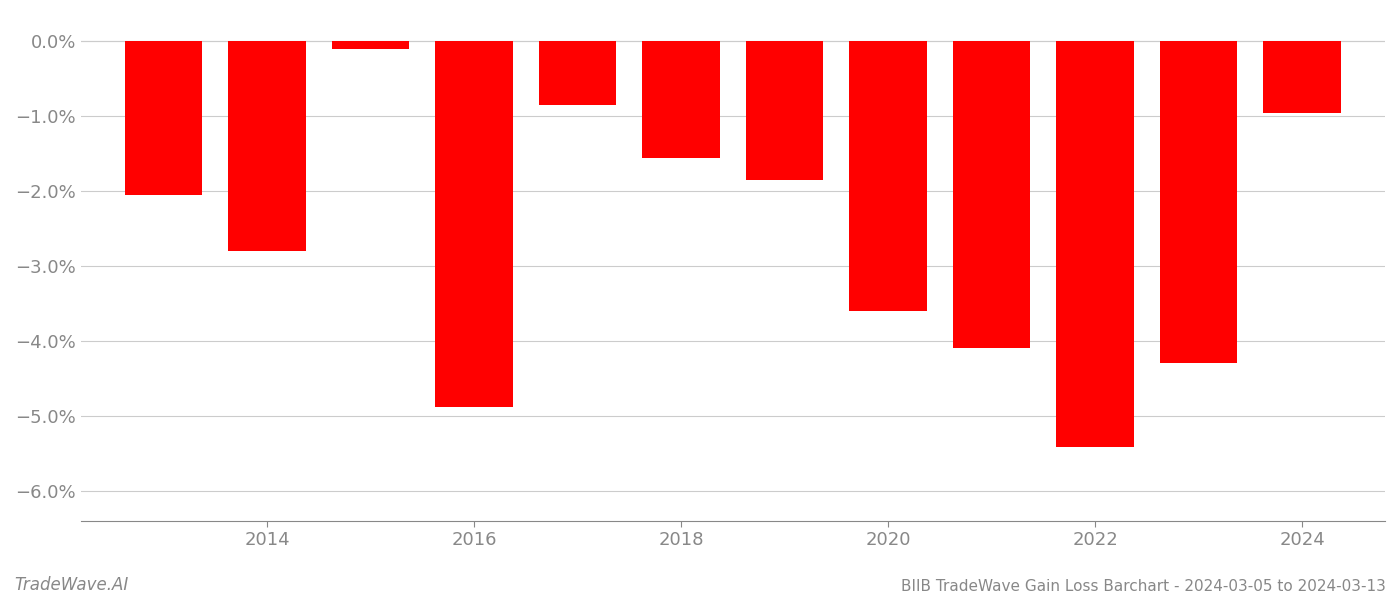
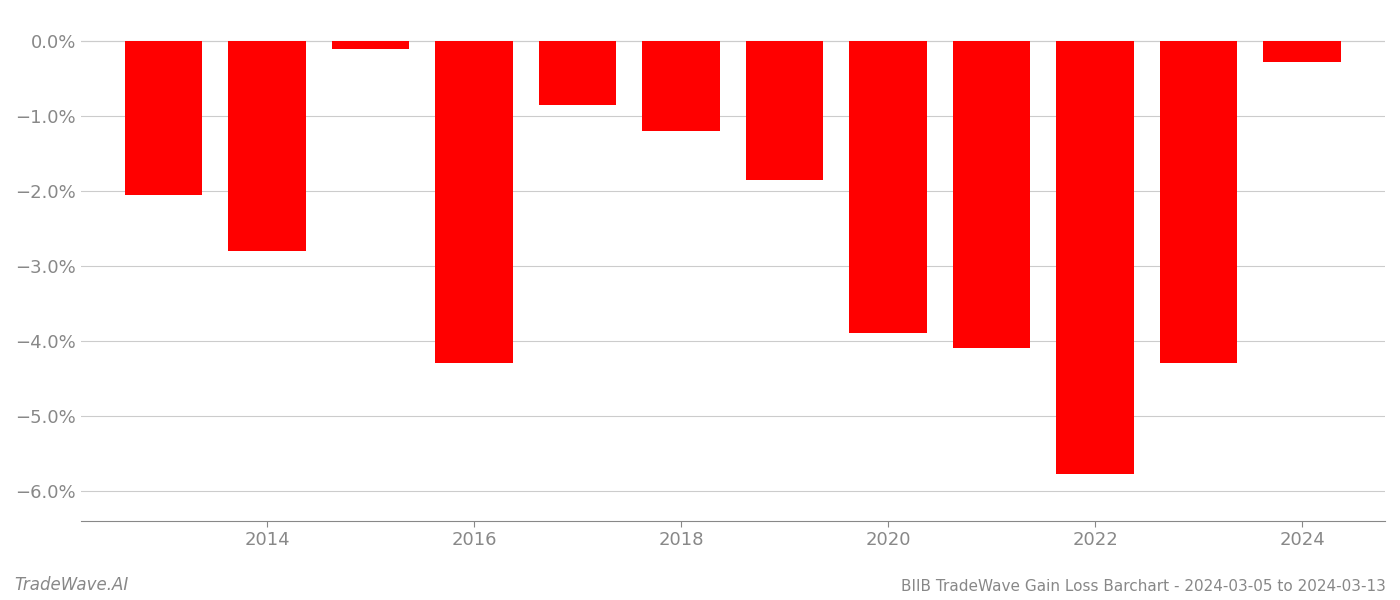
2016: -4.88% -> -4.30%
2018: -1.56% -> -1.20%
2020: -3.60% -> -3.90%
2022: -5.42% -> -5.78%
2024: -0.96% -> -0.28%
